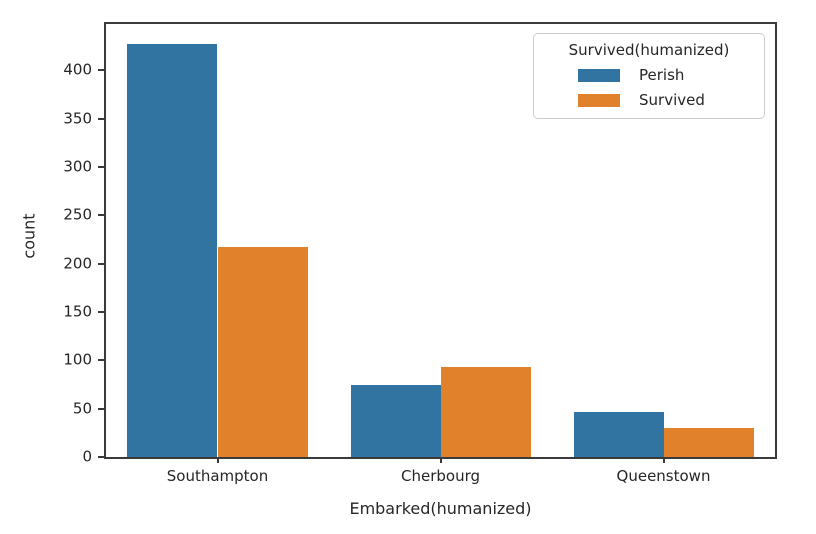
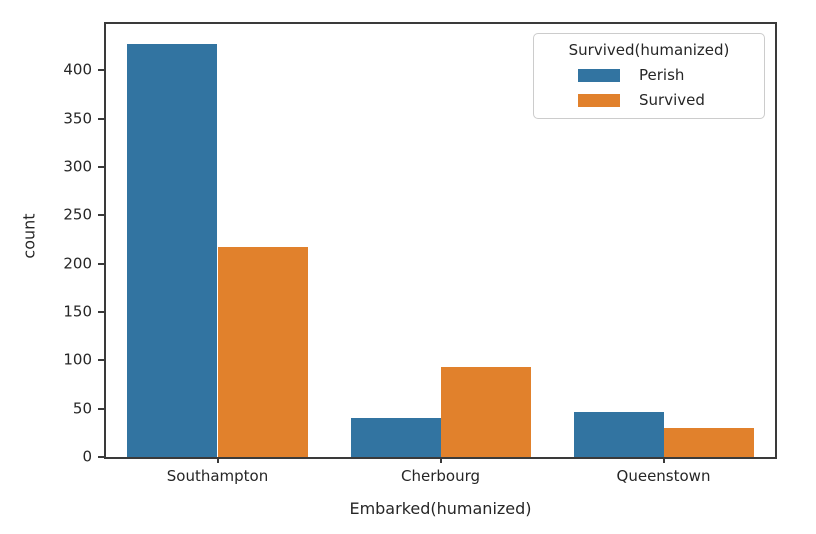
Perish/Cherbourg: 80 -> 40
